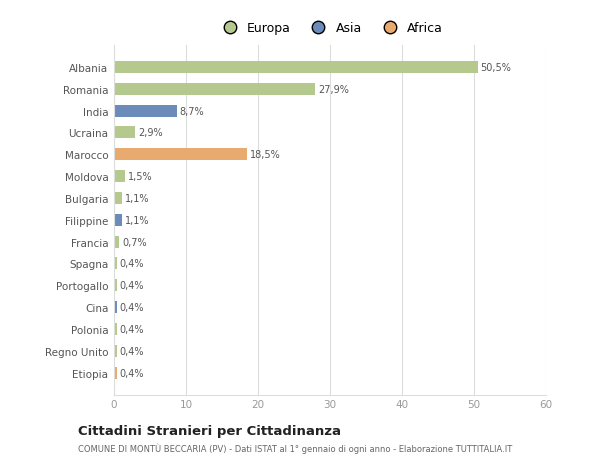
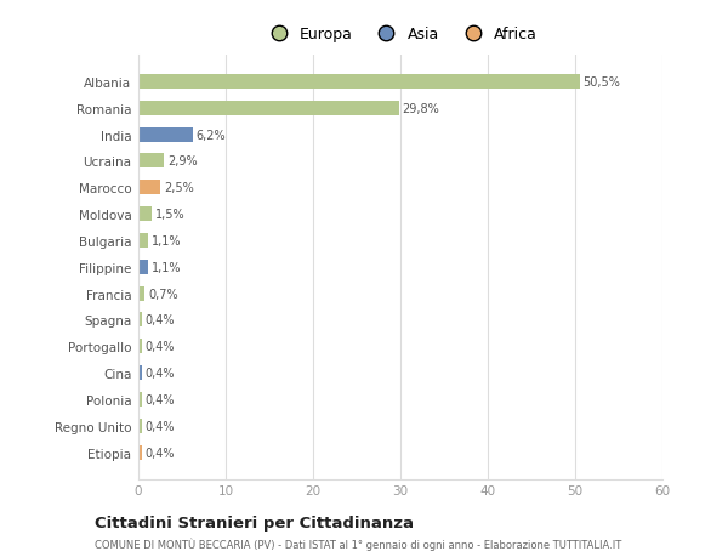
Romania: 27,9% -> 29,8%
India: 8,7% -> 6,2%
Marocco: 18,5% -> 2,5%
